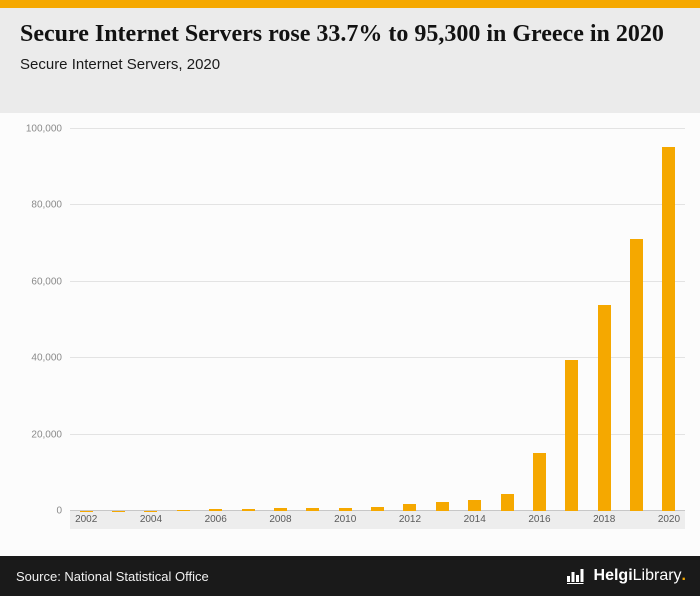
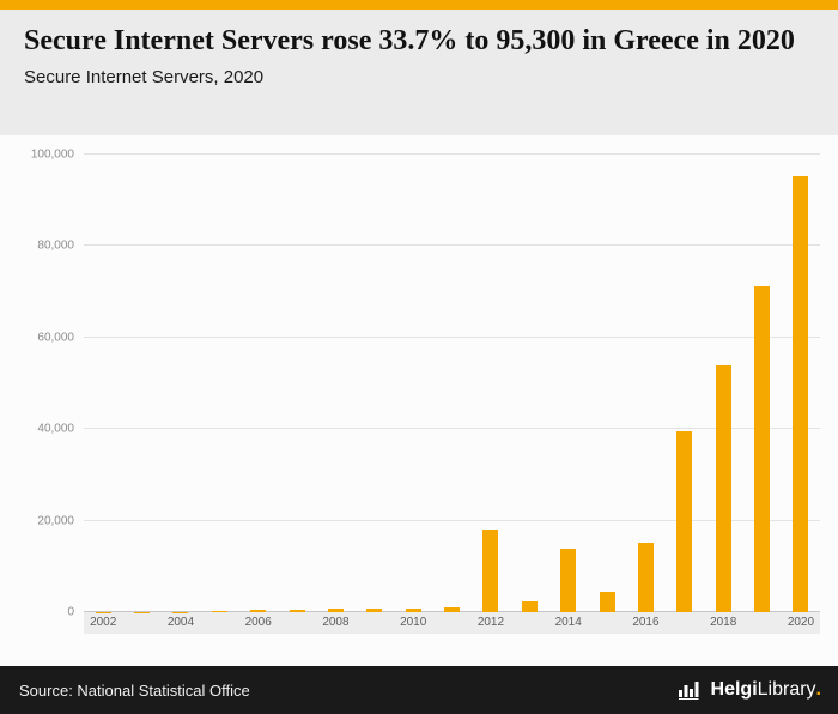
2012: 2000 -> 18000
2014: 3000 -> 14000
